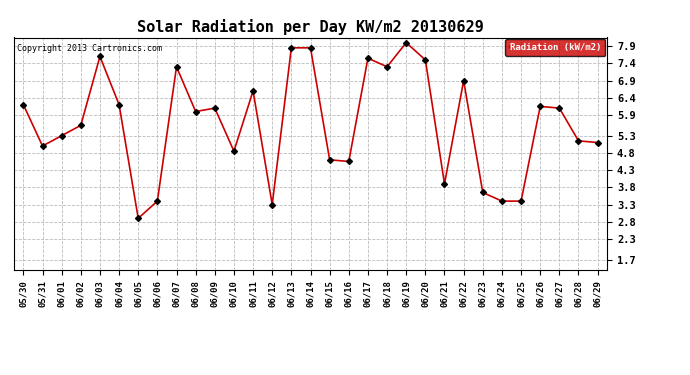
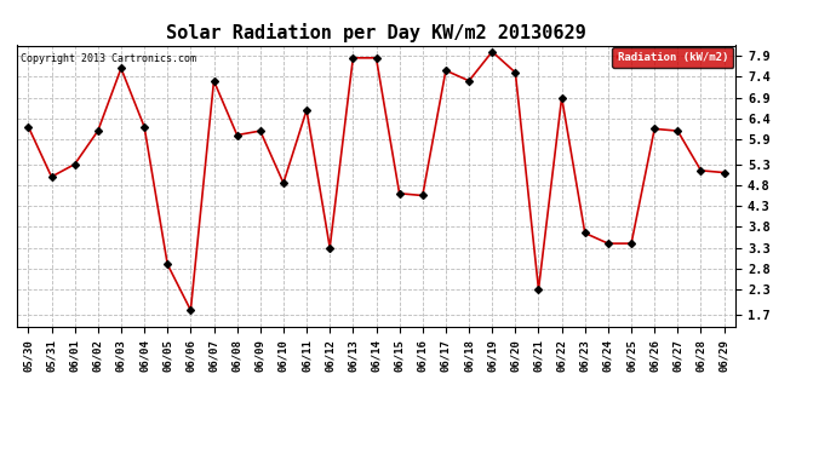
06/02: 5.60 -> 6.10
06/06: 3.40 -> 1.80
06/21: 3.90 -> 2.30
